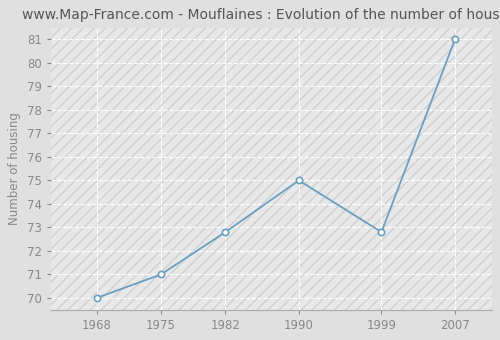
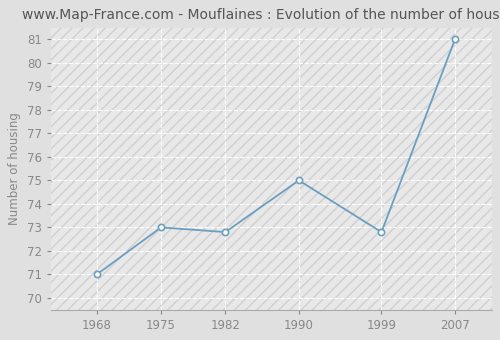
1968: 70.0 -> 71.0
1975: 71.0 -> 73.0
